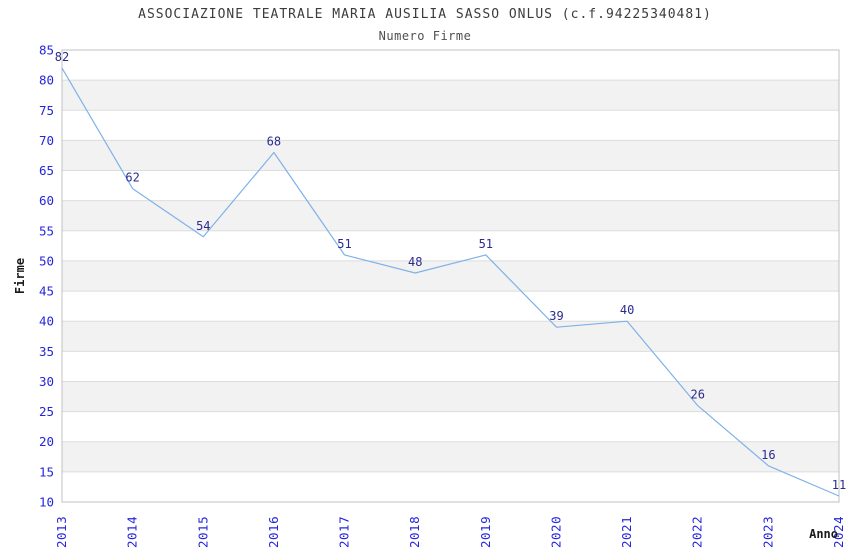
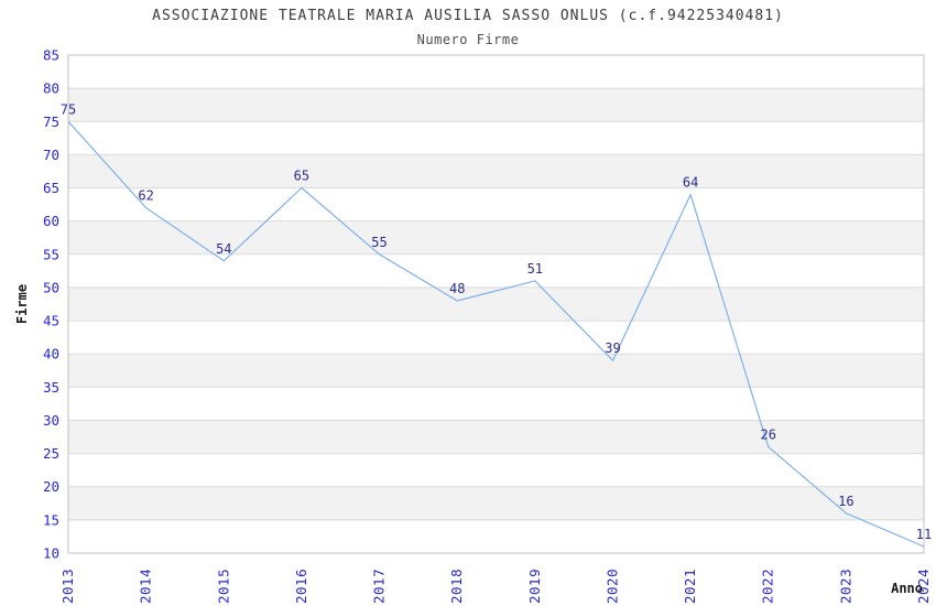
2013: 82 -> 75
2016: 68 -> 65
2017: 51 -> 55
2021: 40 -> 64
